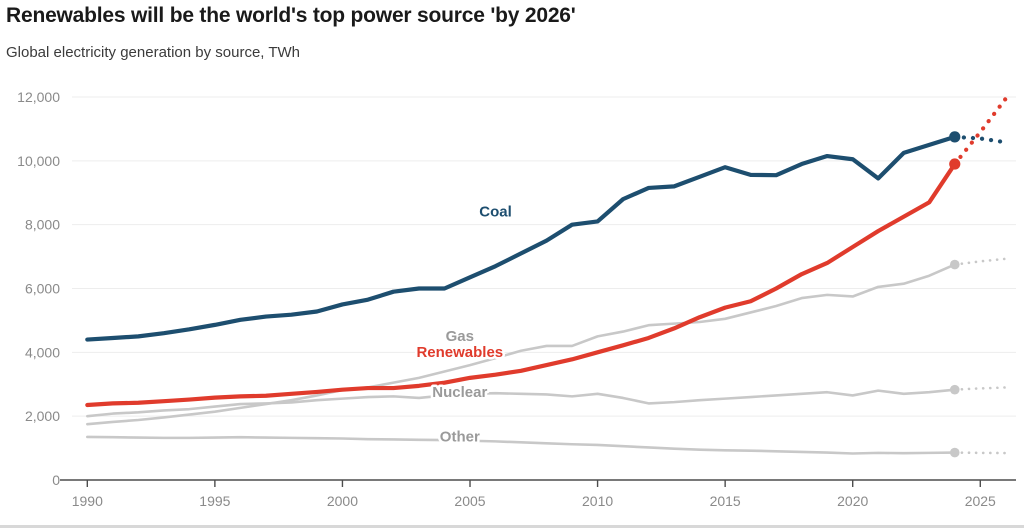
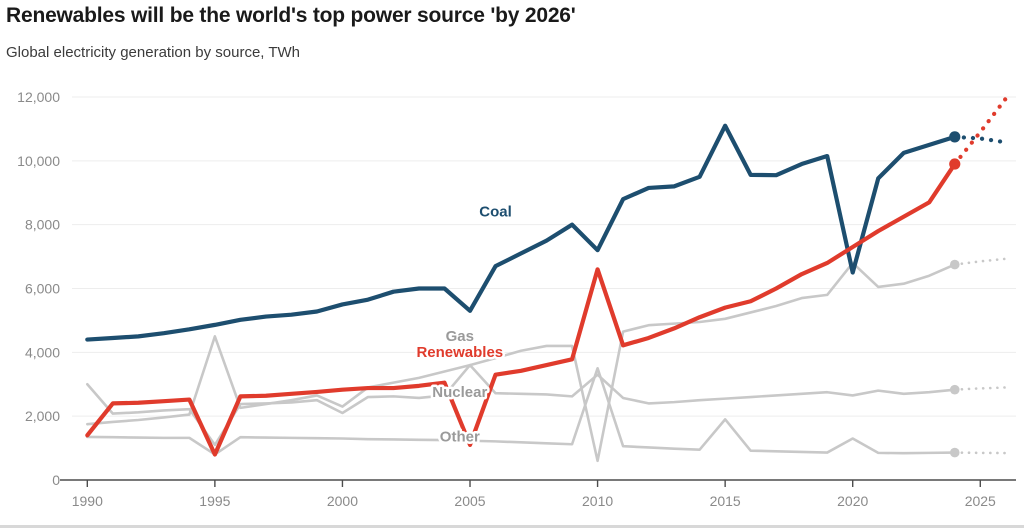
Renewables/1990: 2400 -> 1400
Nuclear/1990: 2000 -> 3000
Renewables/1995: 2600 -> 800
Gas/1995: 2100 -> 4500
Nuclear/1995: 2300 -> 1100
Other/1995: 1300 -> 800
Gas/2000: 2800 -> 2300
Nuclear/2000: 2600 -> 2100
Coal/2005: 6400 -> 5300
Renewables/2005: 3200 -> 1100
Nuclear/2005: 2700 -> 3600
Coal/2010: 8100 -> 7200
Renewables/2010: 4000 -> 6600
Gas/2010: 4500 -> 600
Nuclear/2010: 2700 -> 3300
Other/2010: 1100 -> 3500
Coal/2015: 9800 -> 11100
Other/2015: 900 -> 1900
Coal/2020: 10000 -> 6500
Gas/2020: 5800 -> 6800
Other/2020: 800 -> 1300
